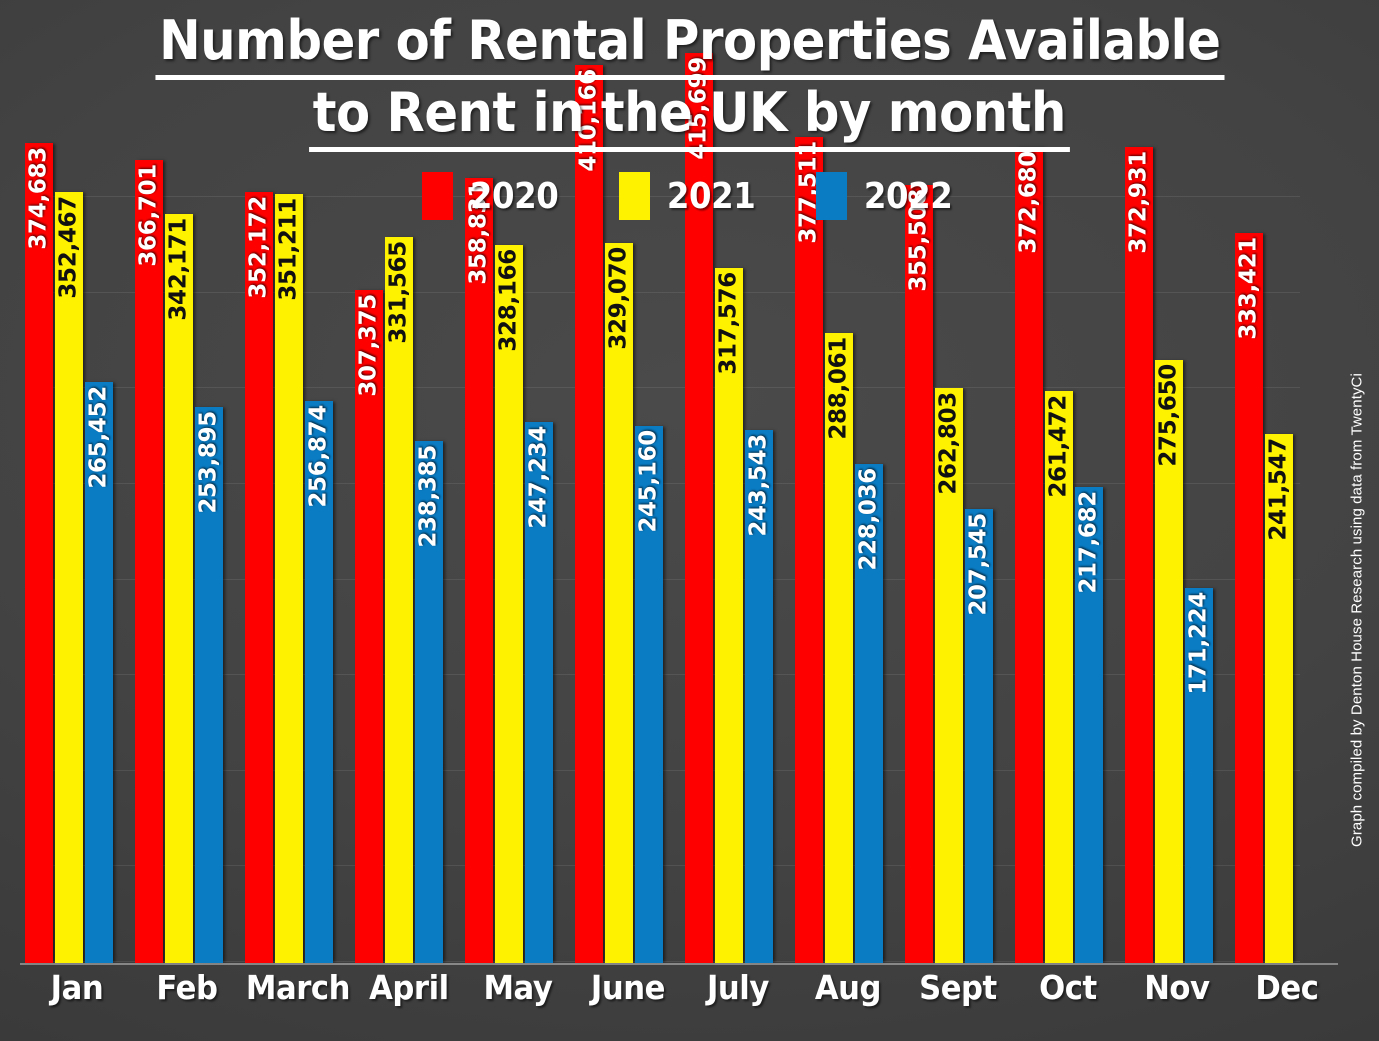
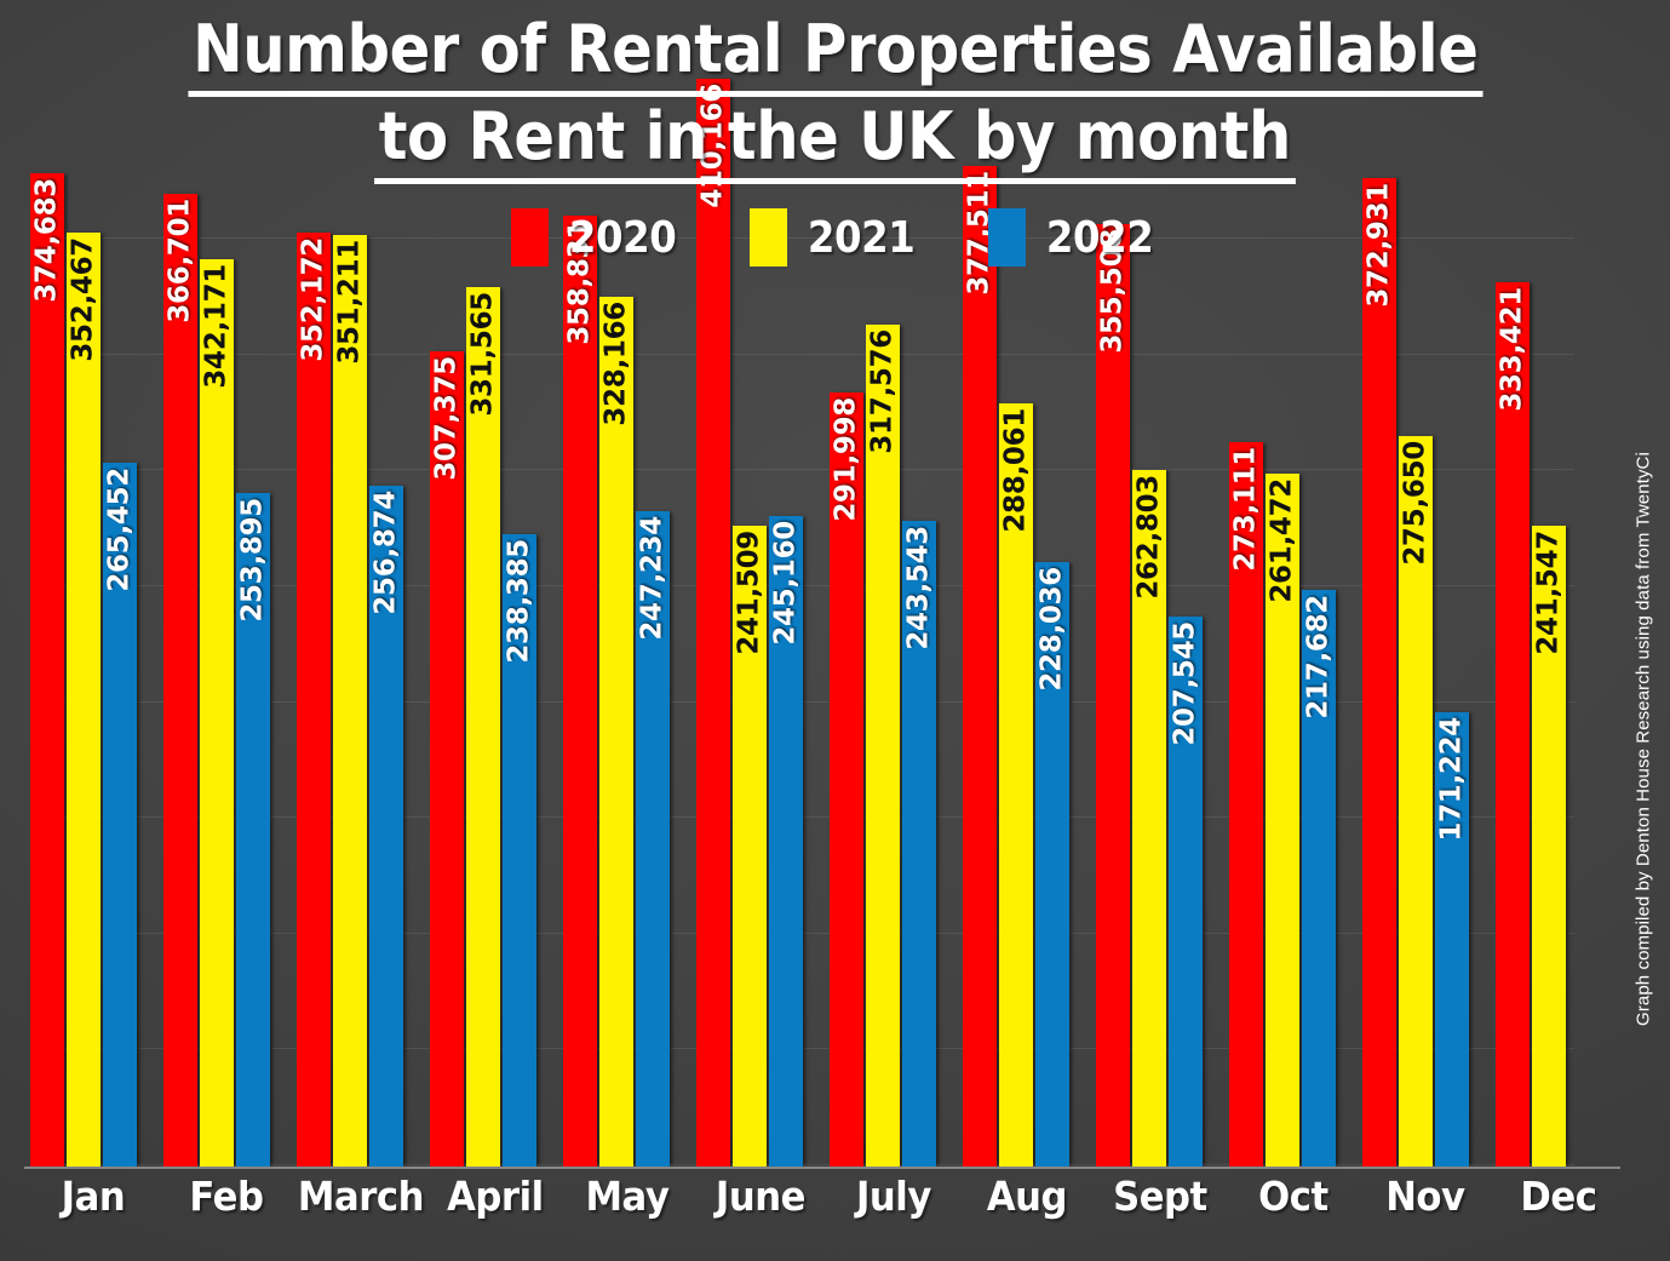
2021/June: 329,070 -> 241,509
2020/July: 415,699 -> 291,998
2020/Oct: 372,680 -> 273,111
